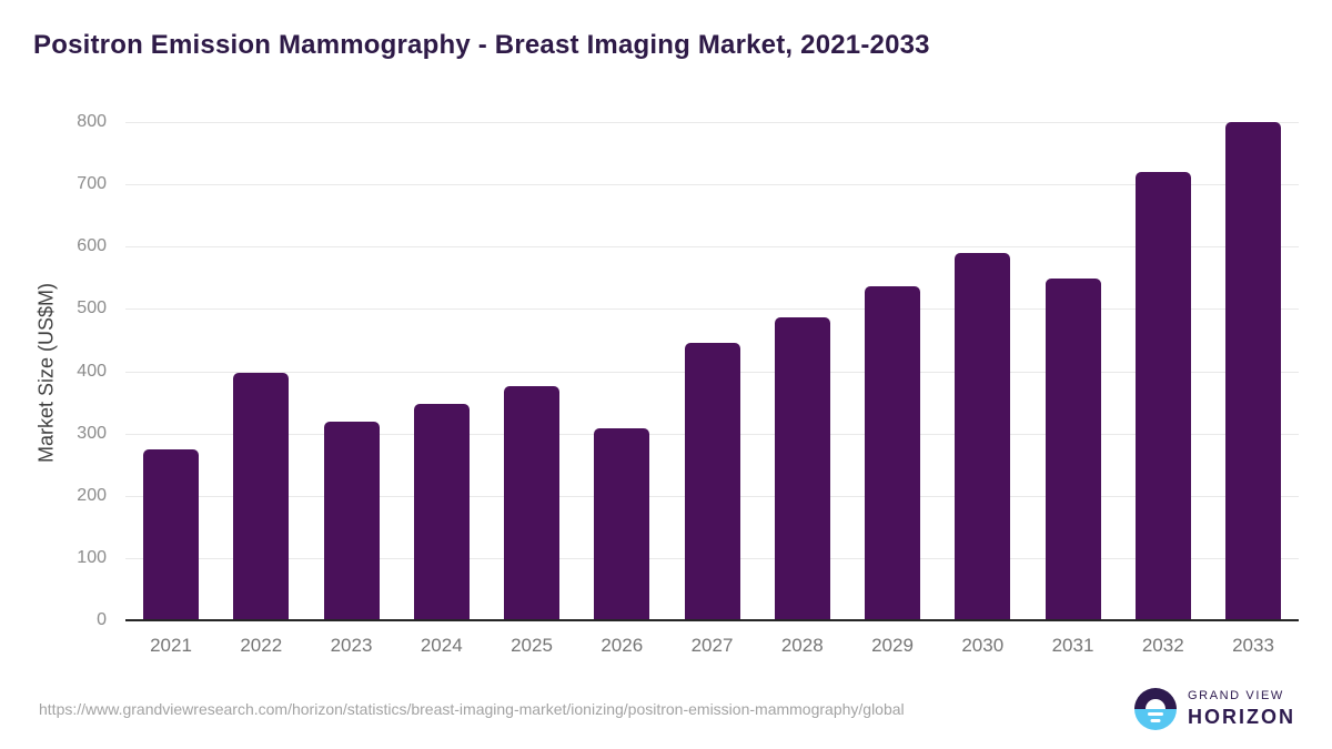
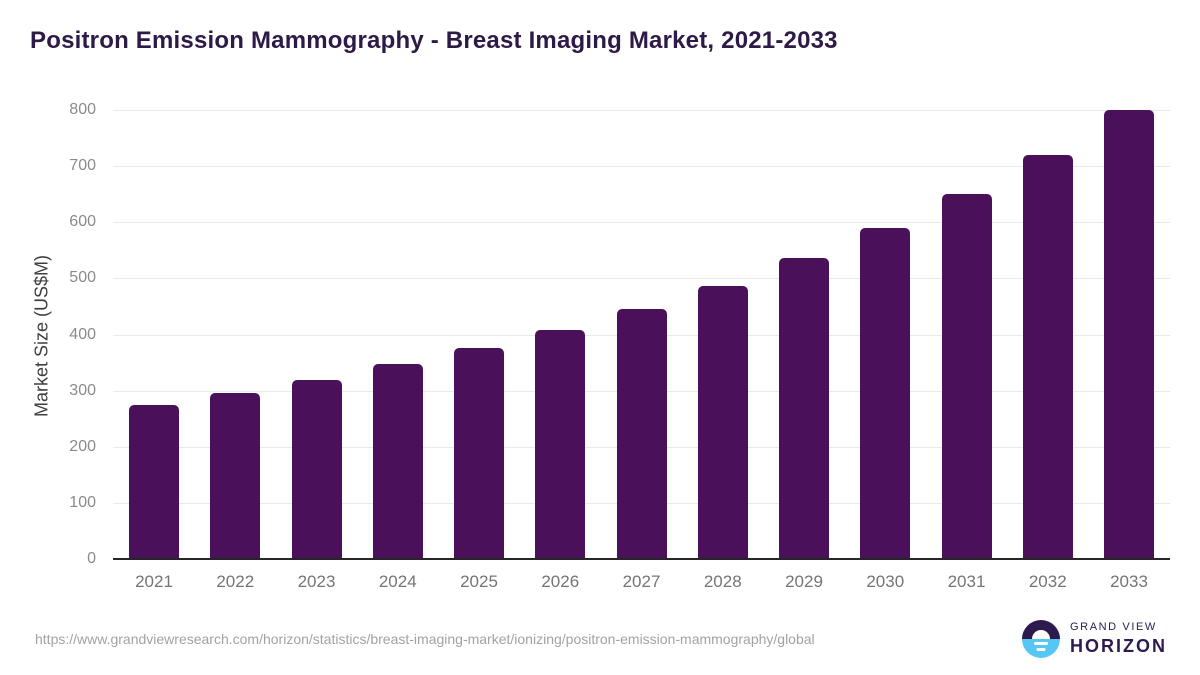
2022: 400 -> 300
2026: 310 -> 410
2031: 550 -> 650
